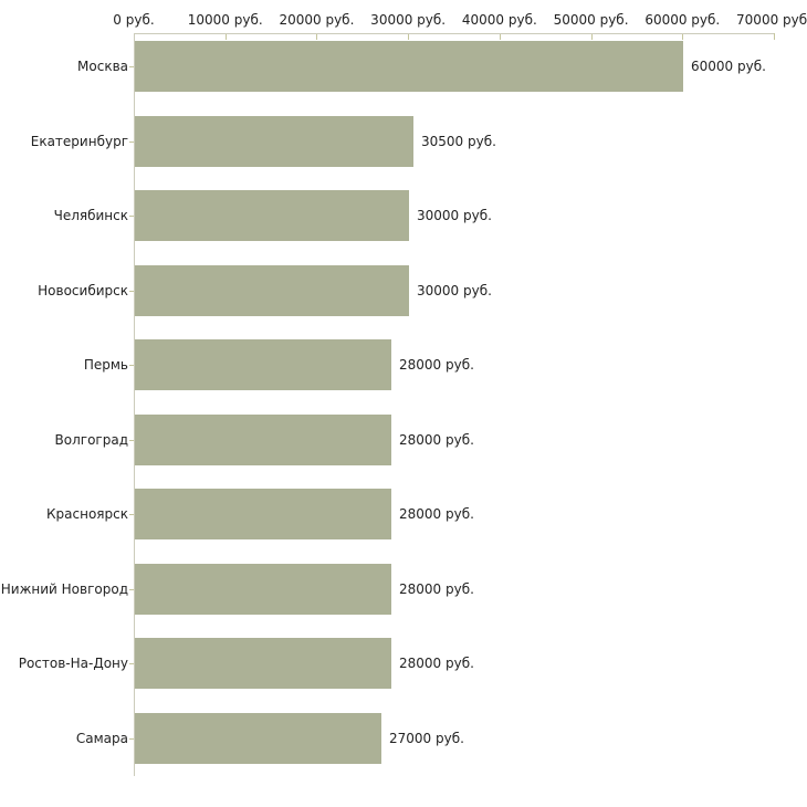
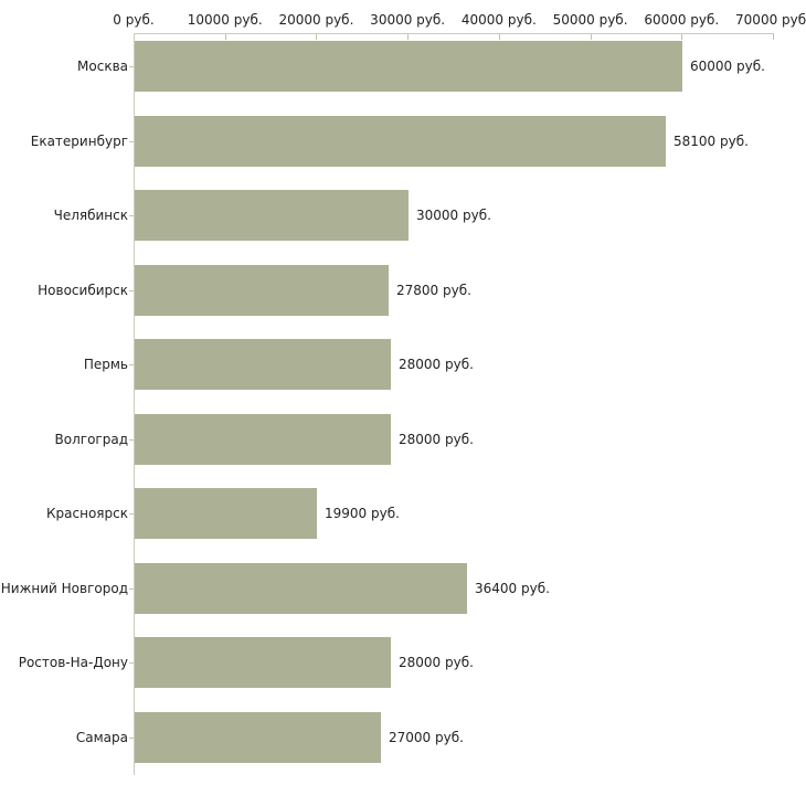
Екатеринбург: 30500 -> 58100
Новосибирск: 30000 -> 27800
Красноярск: 28000 -> 19900
Нижний Новгород: 28000 -> 36400
